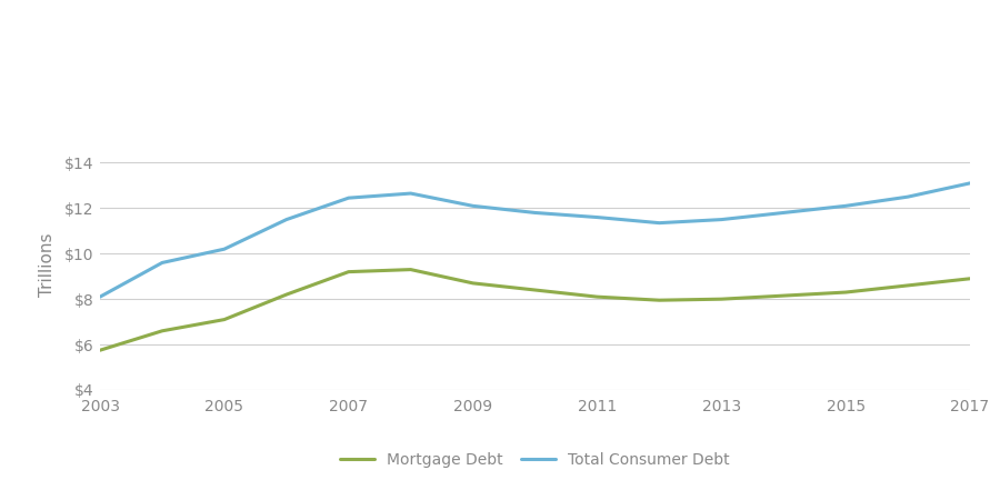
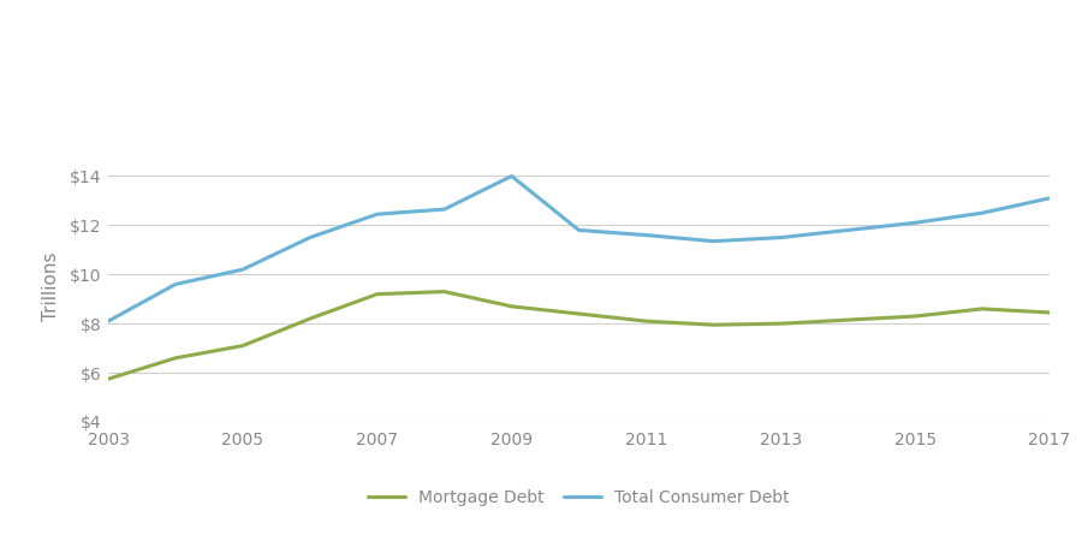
Total Consumer Debt/2009: $12.10 -> $14.00
Mortgage Debt/2017: $8.90 -> $8.45
